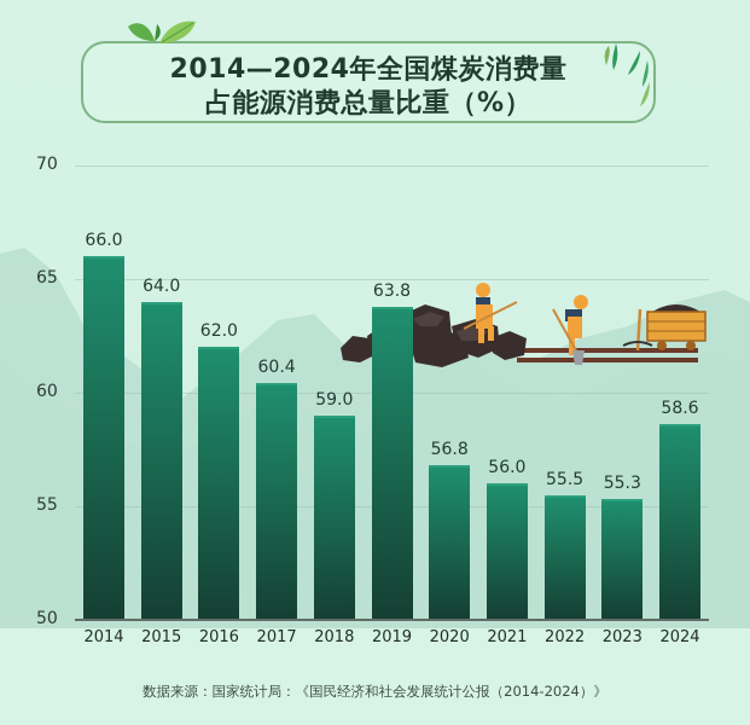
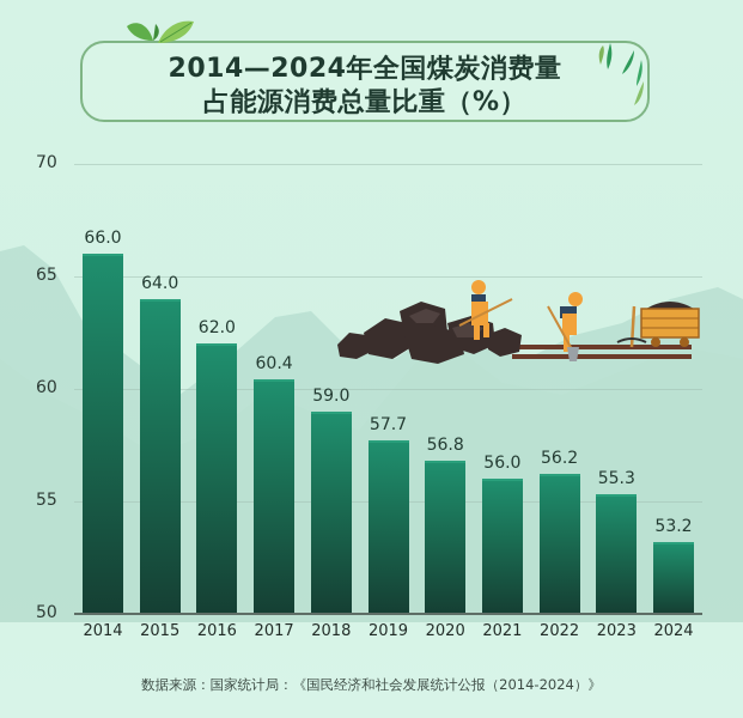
2019: 63.8 -> 57.7
2022: 55.5 -> 56.2
2024: 58.6 -> 53.2
